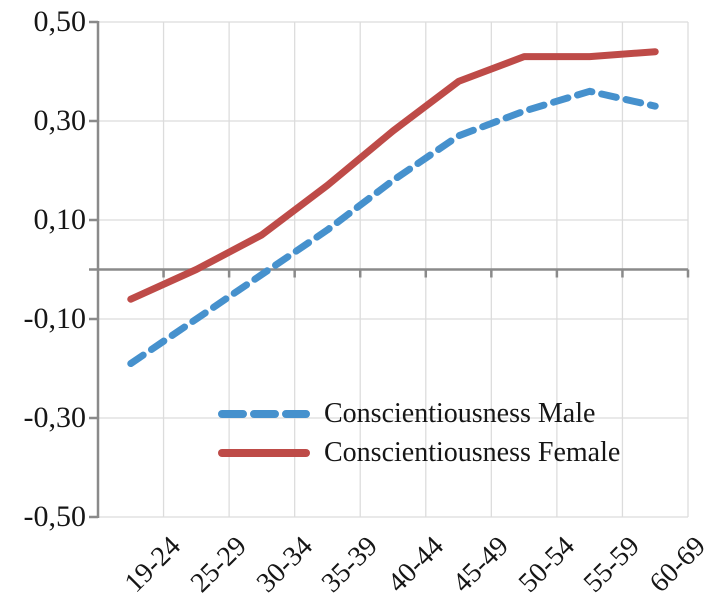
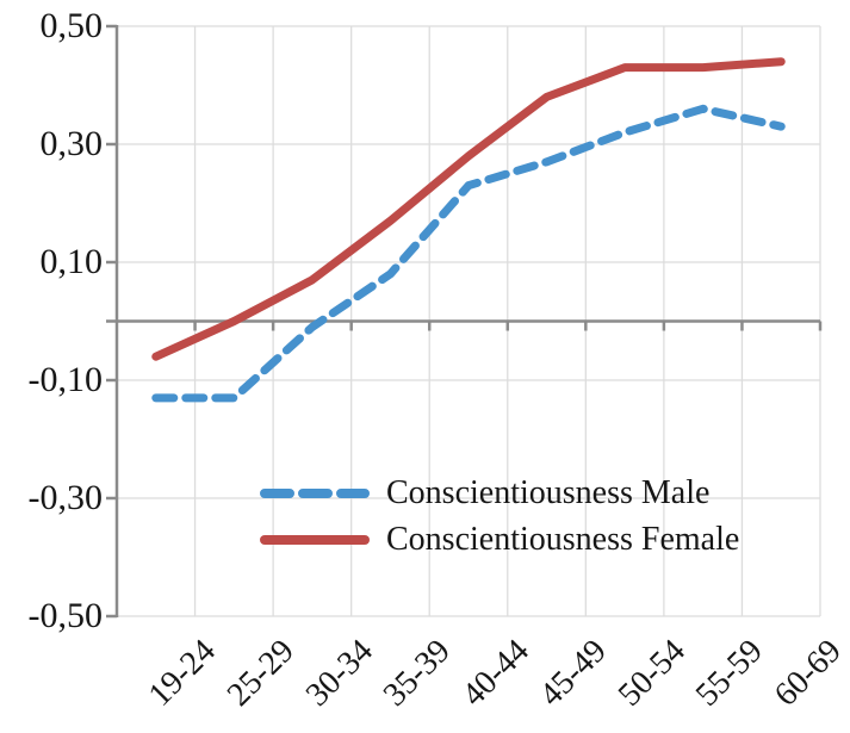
Conscientiousness Male/19-24: -0,19 -> -0,13
Conscientiousness Male/25-29: -0,10 -> -0,13
Conscientiousness Male/40-44: 0,18 -> 0,23
